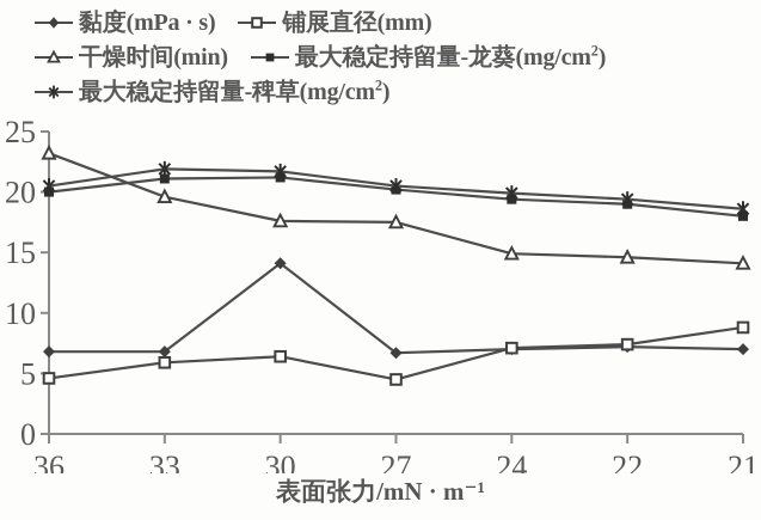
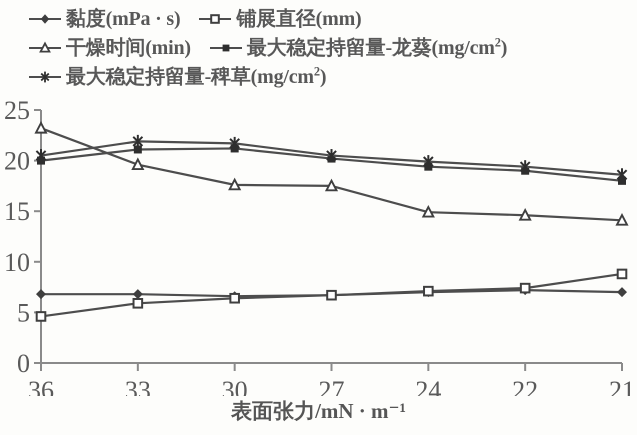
黏度(mPa·s)/30: 14.1 -> 6.6
铺展直径(mm)/27: 4.5 -> 6.7
